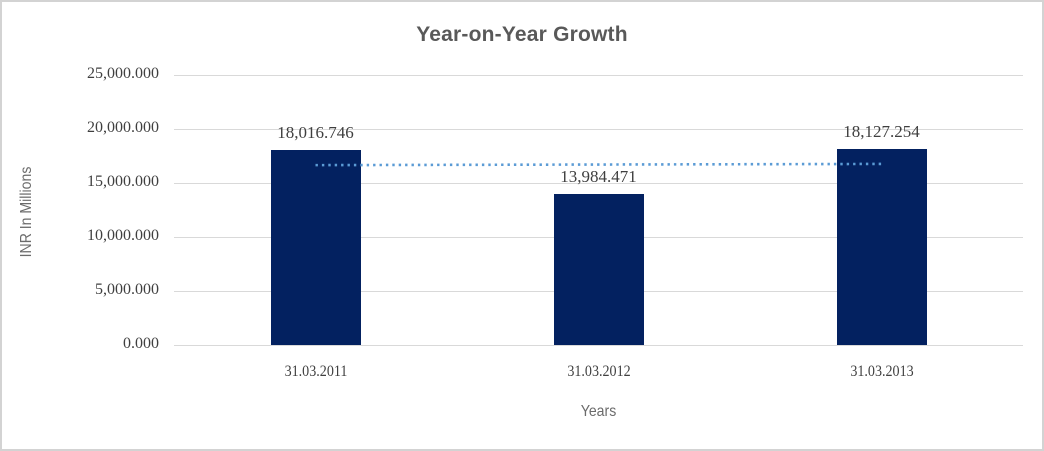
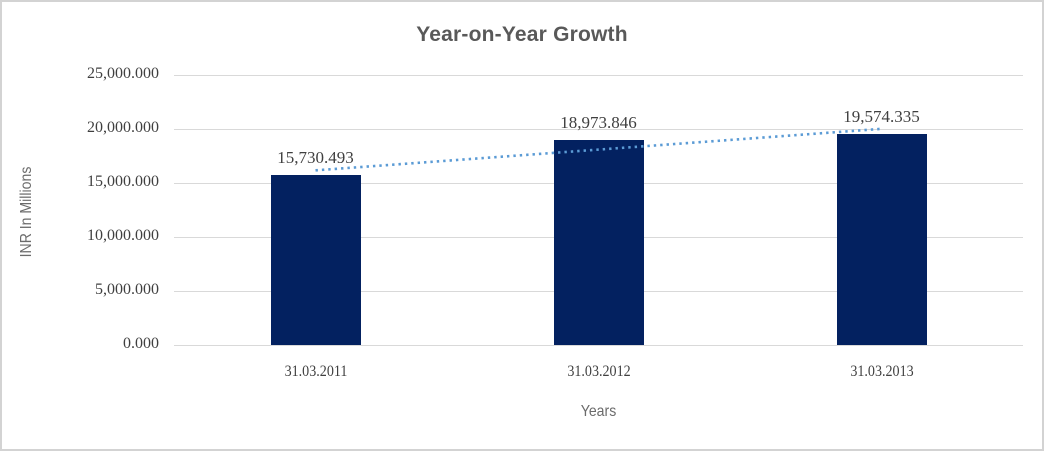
31.03.2011: 18,016.746 -> 15,730.493
31.03.2012: 13,984.471 -> 18,973.846
31.03.2013: 18,127.254 -> 19,574.335
